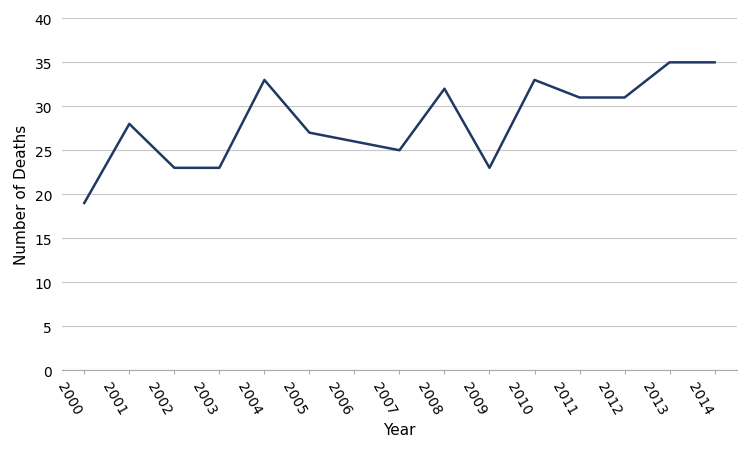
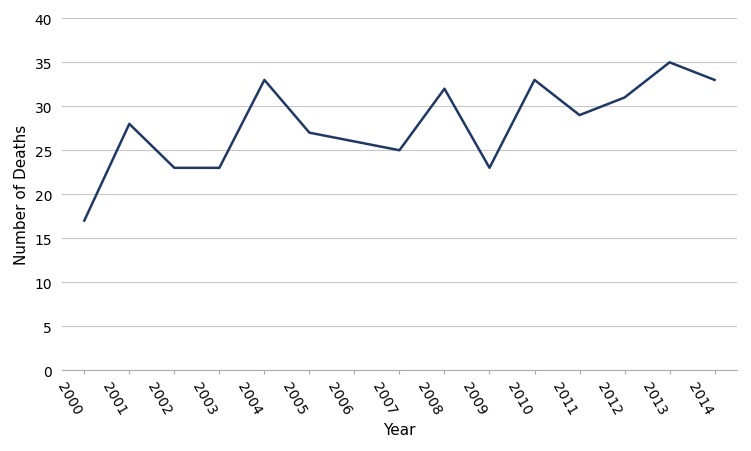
2000: 19 -> 17
2011: 31 -> 29
2014: 35 -> 33
